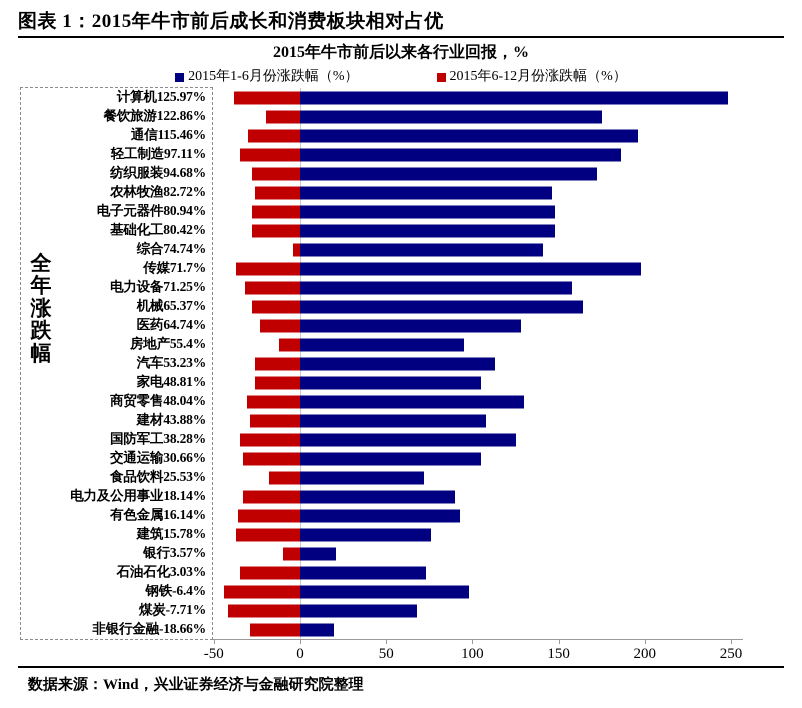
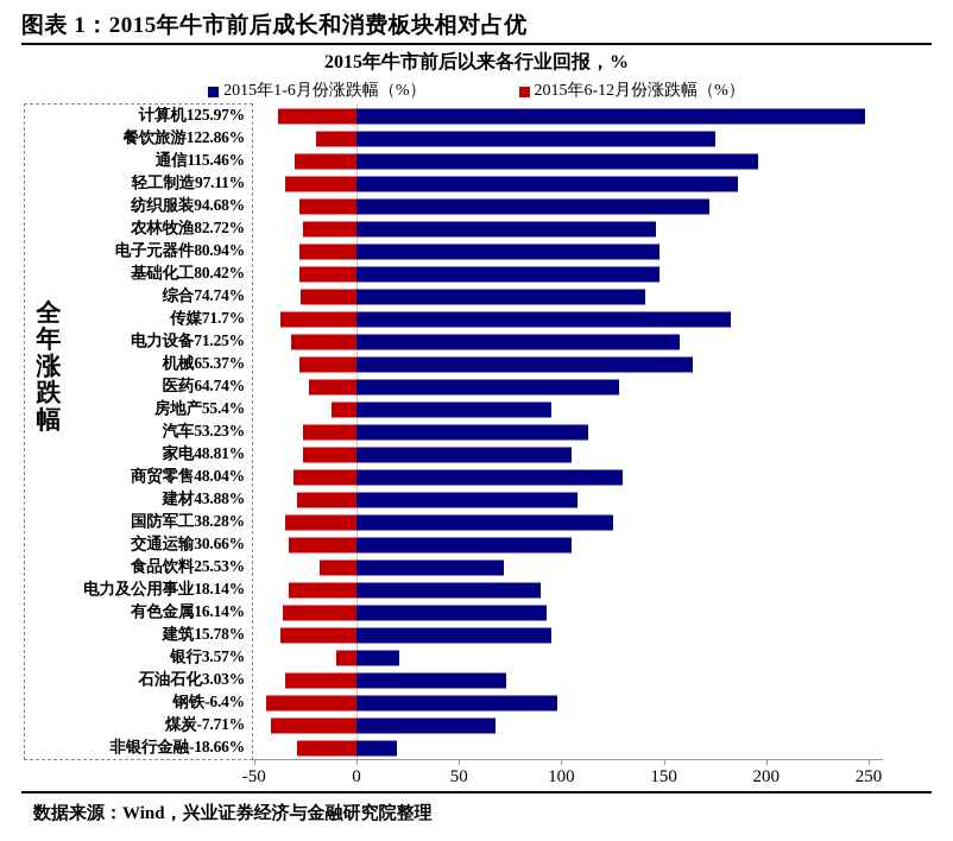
2015年6-12月份涨跌幅（%）/综合74.74%: -4 -> -27
2015年1-6月份涨跌幅（%）/传媒71.7%: 198 -> 183
2015年1-6月份涨跌幅（%）/建筑15.78%: 76 -> 95
